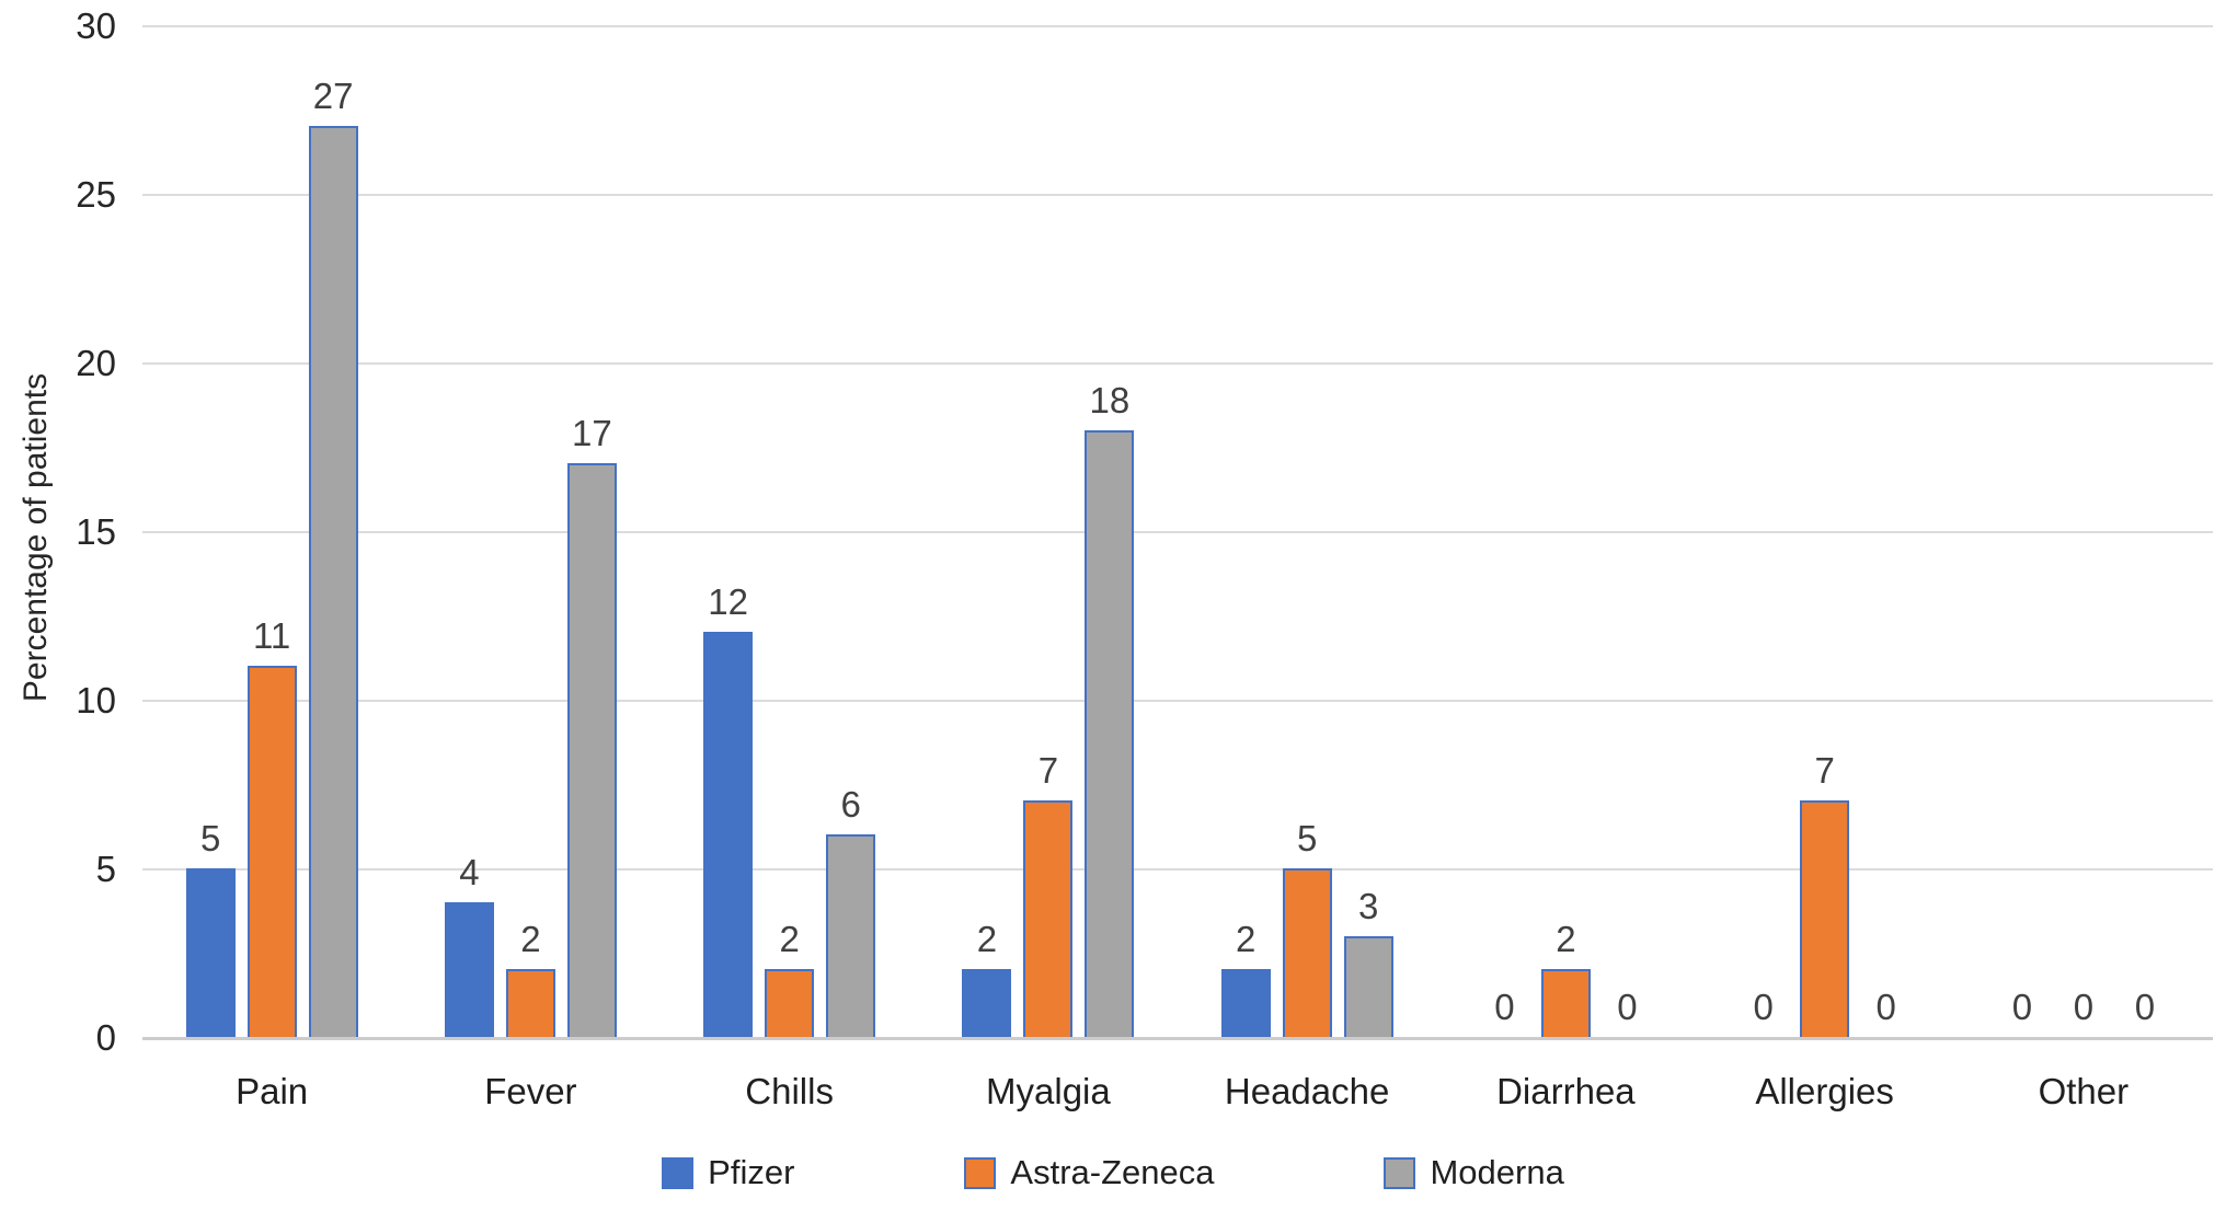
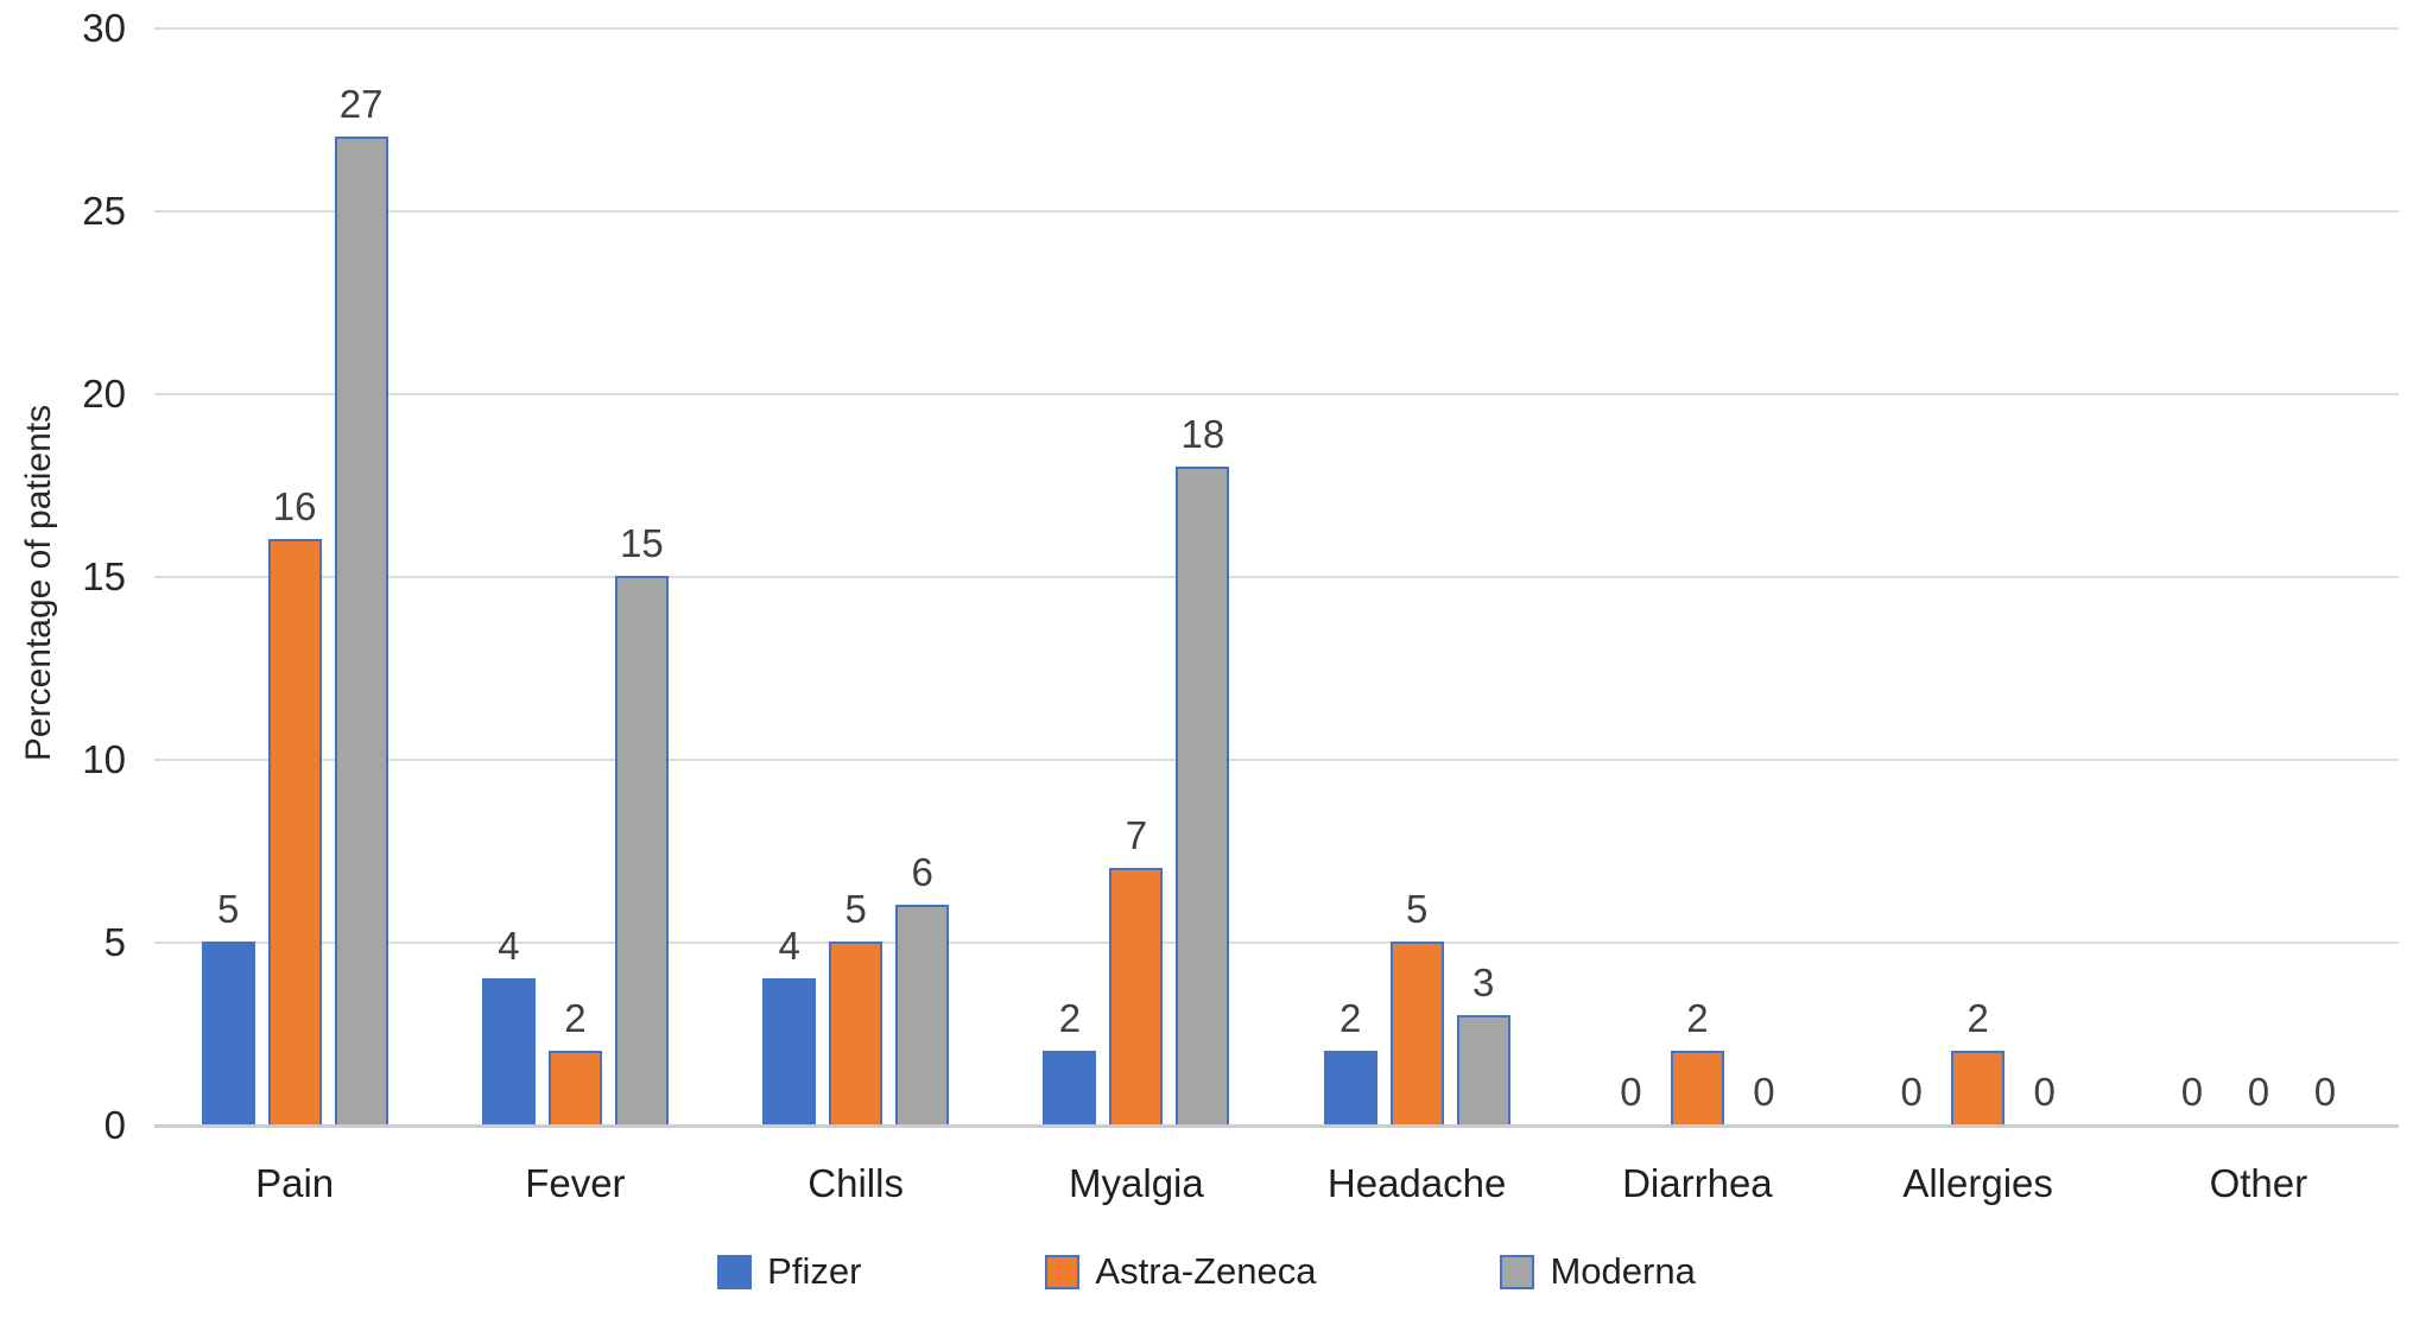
Astra-Zeneca/Pain: 11 -> 16
Moderna/Fever: 17 -> 15
Pfizer/Chills: 12 -> 4
Astra-Zeneca/Chills: 2 -> 5
Astra-Zeneca/Allergies: 7 -> 2
